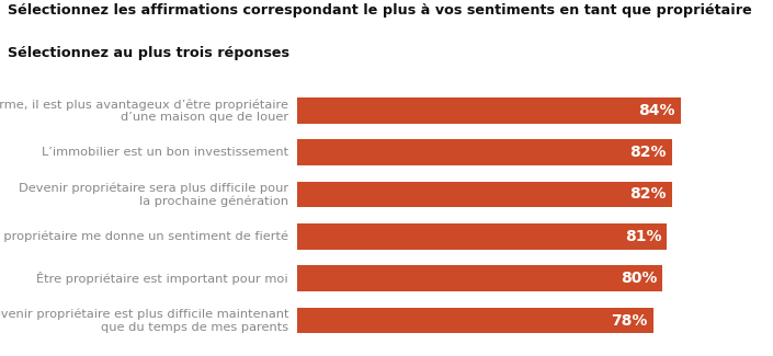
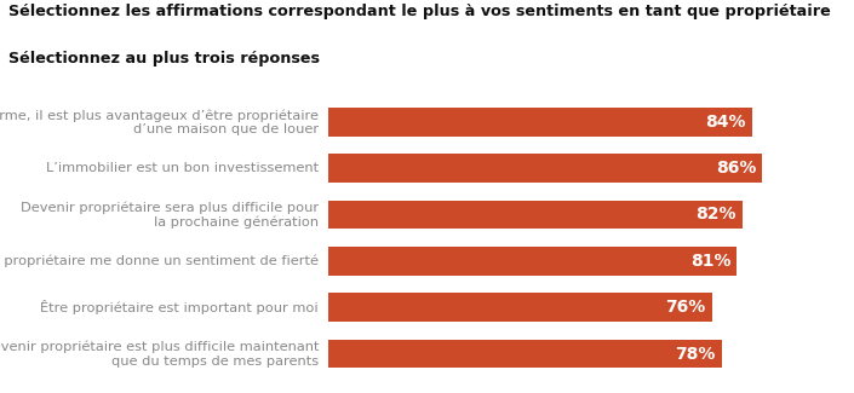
L’immobilier est un bon investissement: 82% -> 86%
Être propriétaire est important pour moi: 80% -> 76%
